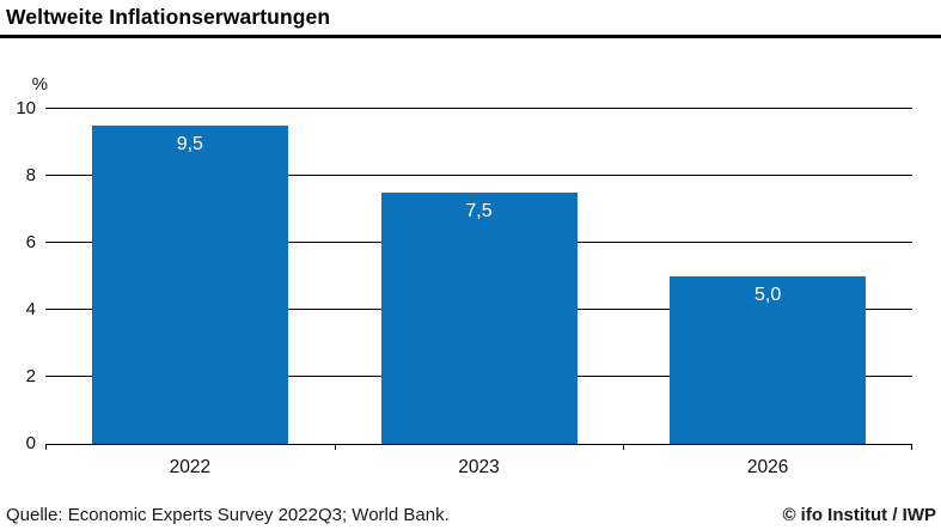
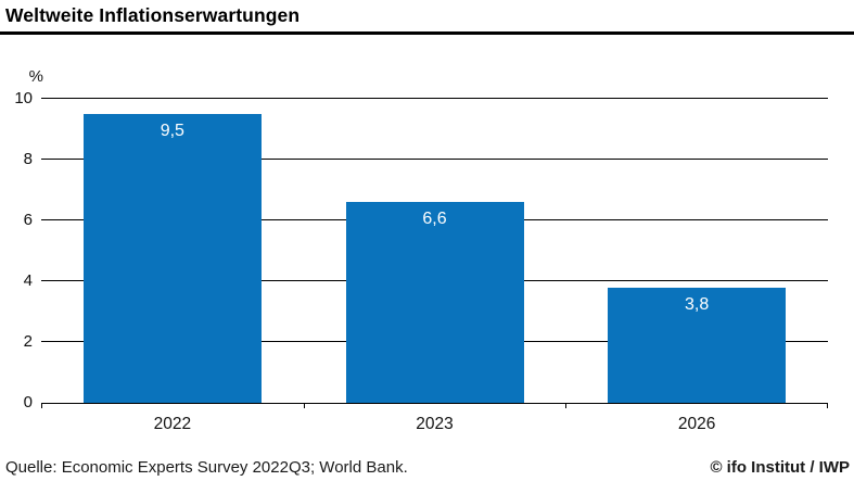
2023: 7,5 -> 6,6
2026: 5,0 -> 3,8
